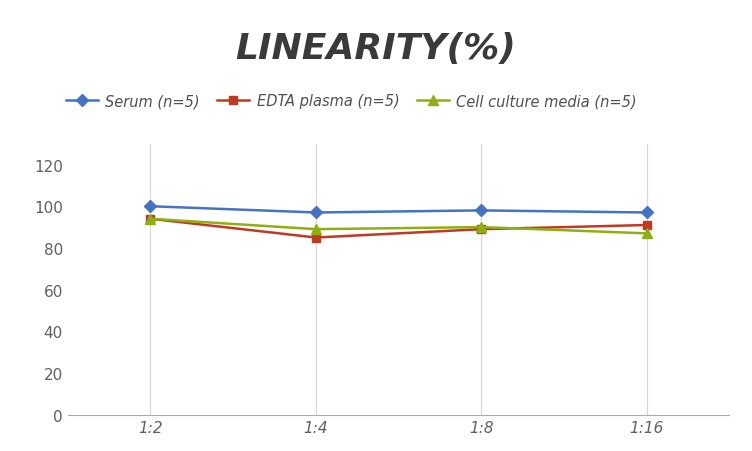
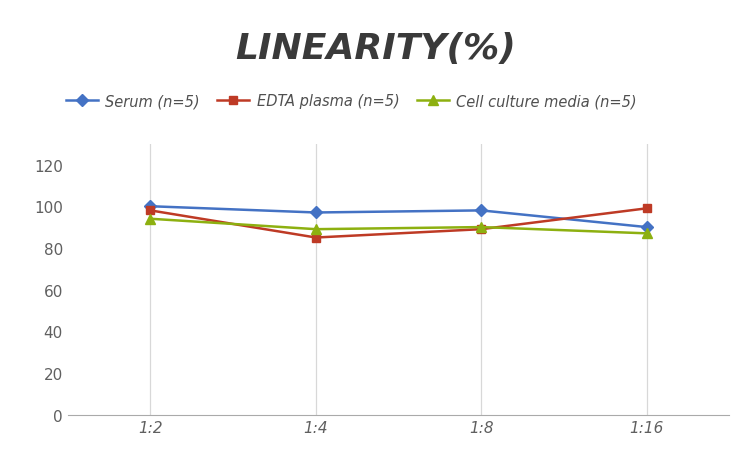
EDTA plasma (n=5)/1:2: 94 -> 98
Serum (n=5)/1:16: 97 -> 90
EDTA plasma (n=5)/1:16: 91 -> 99
